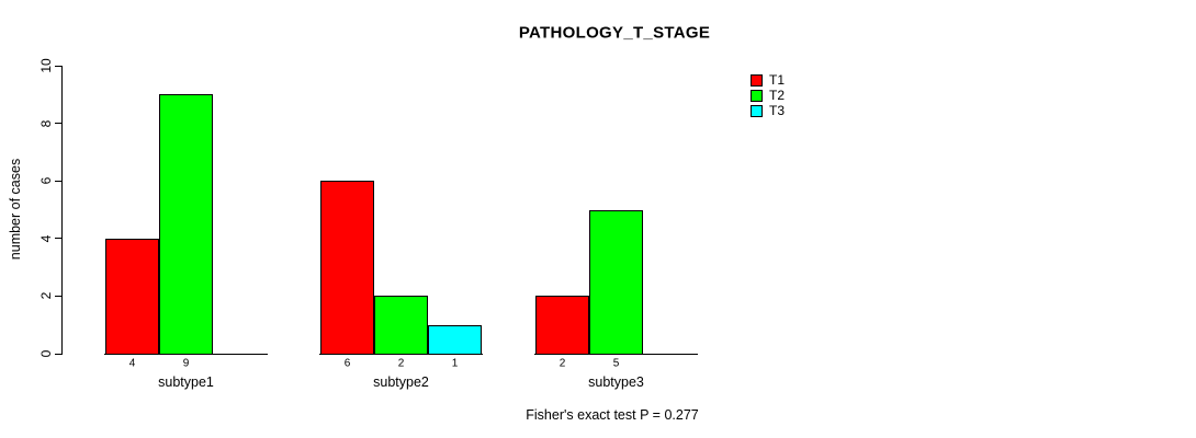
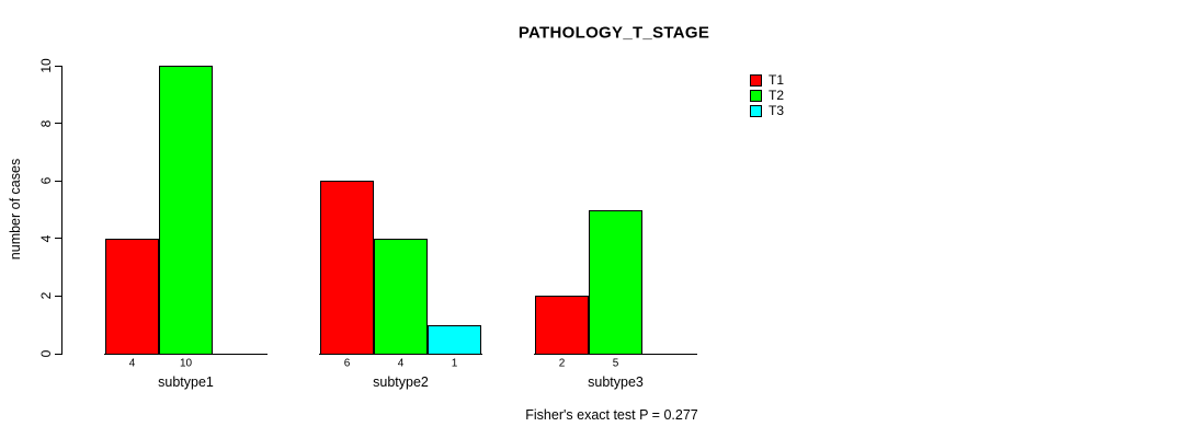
T2/subtype1: 9 -> 10
T2/subtype2: 2 -> 4
